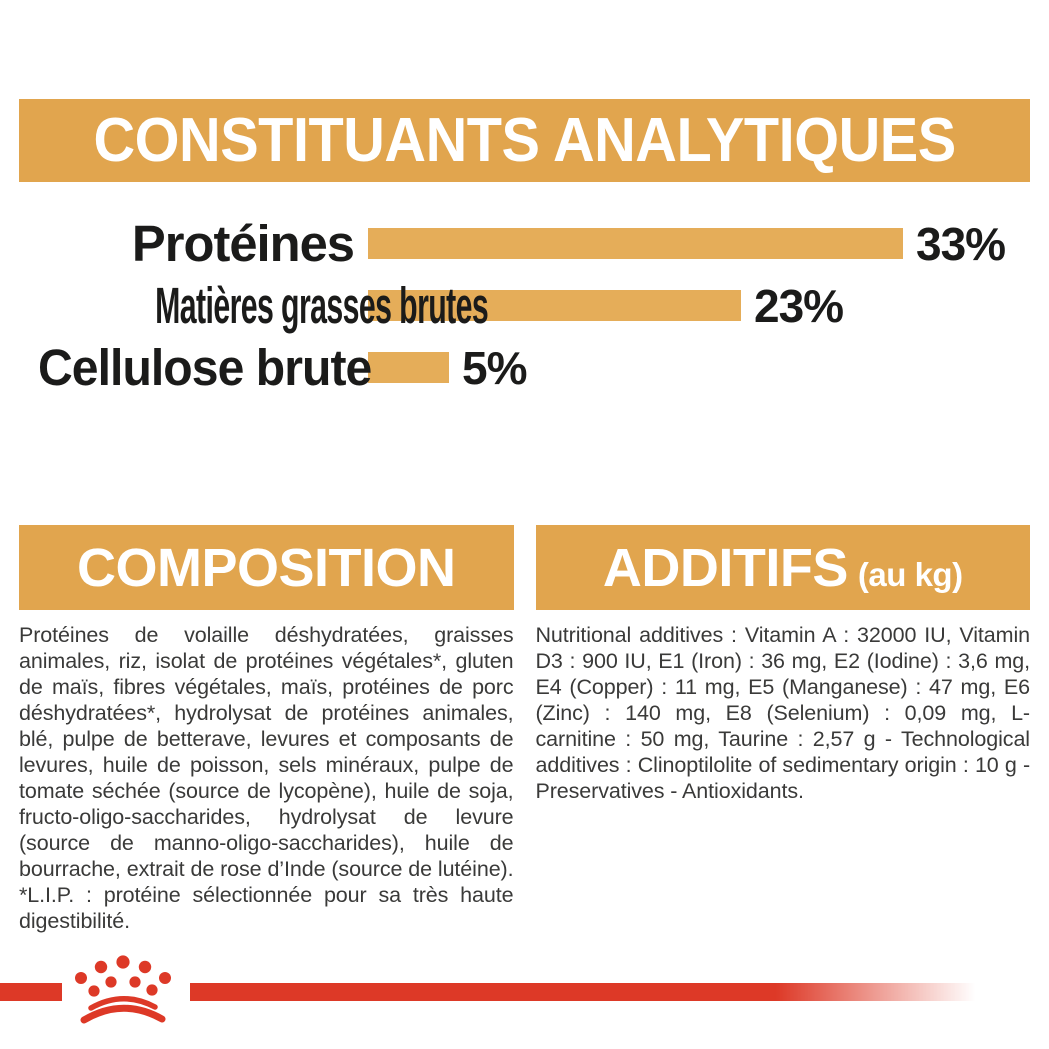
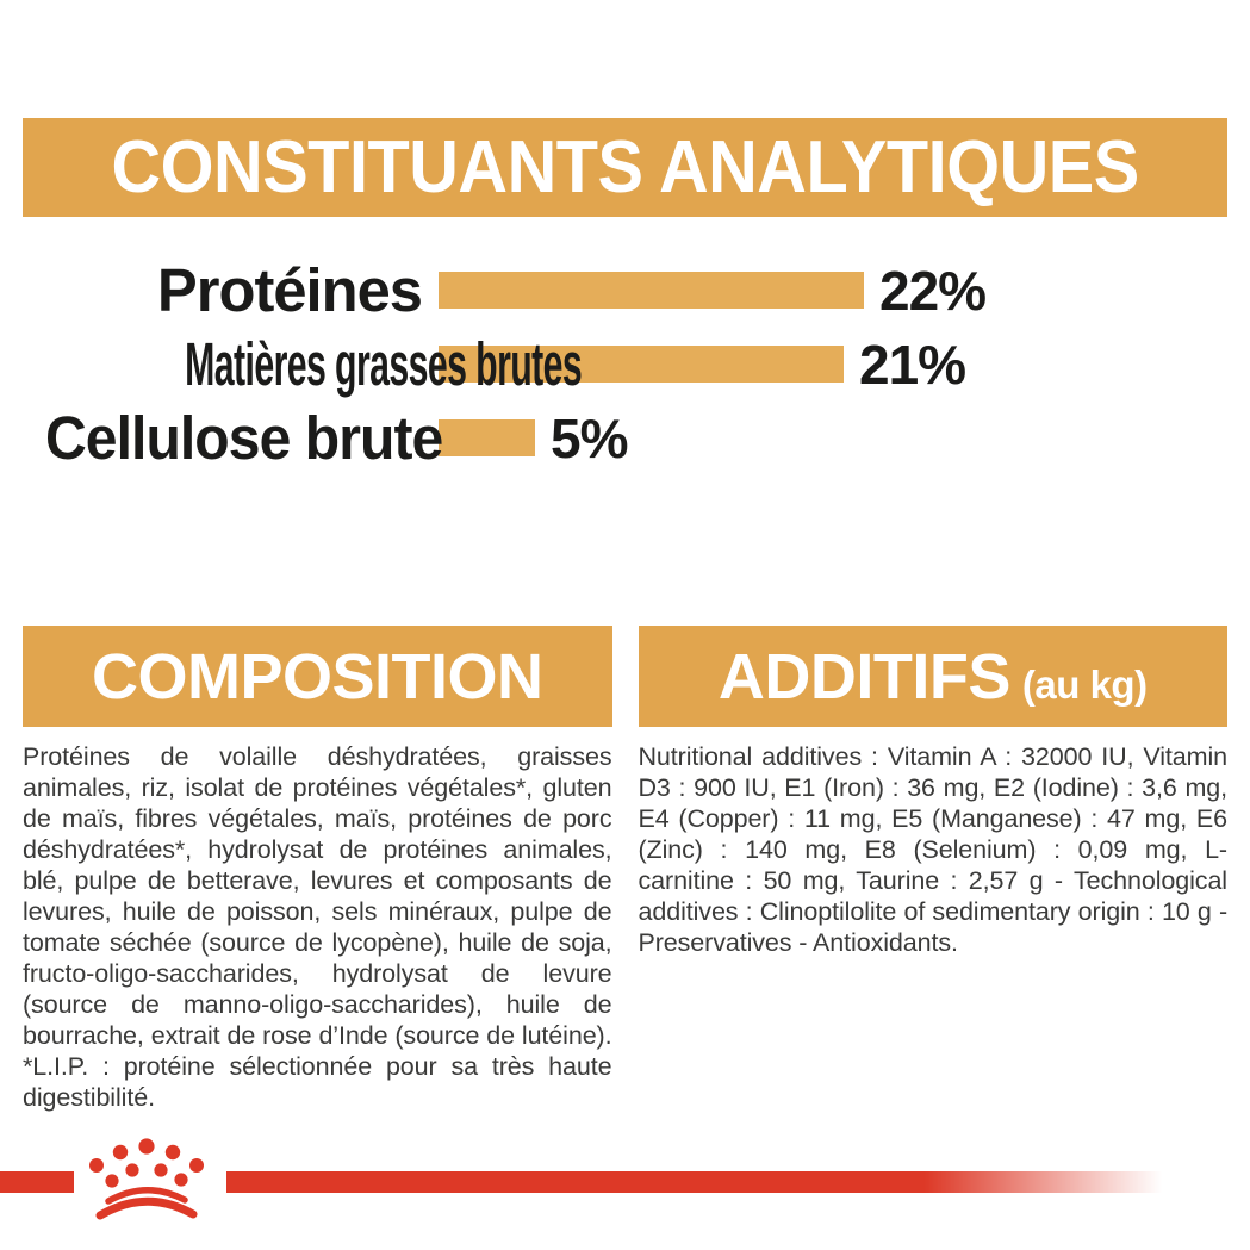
Protéines: 33% -> 22%
Matières grasses brutes: 23% -> 21%
